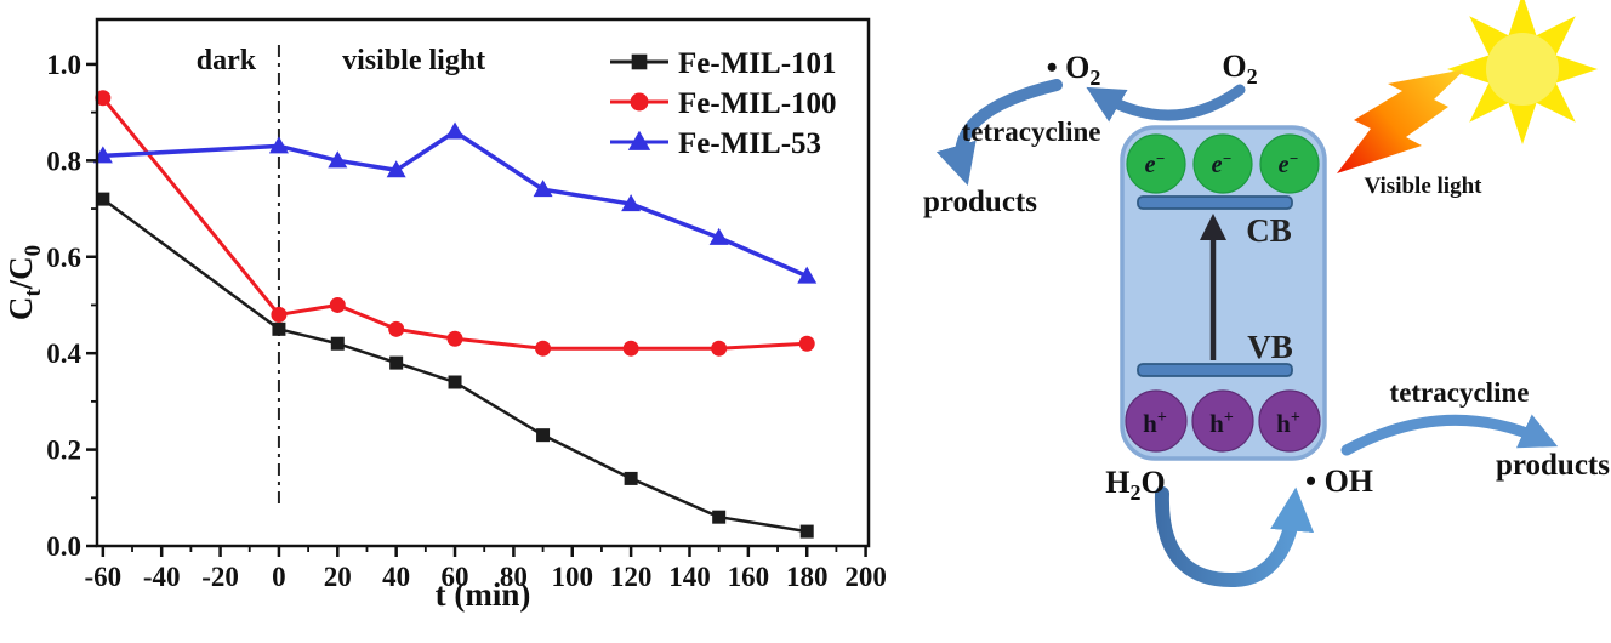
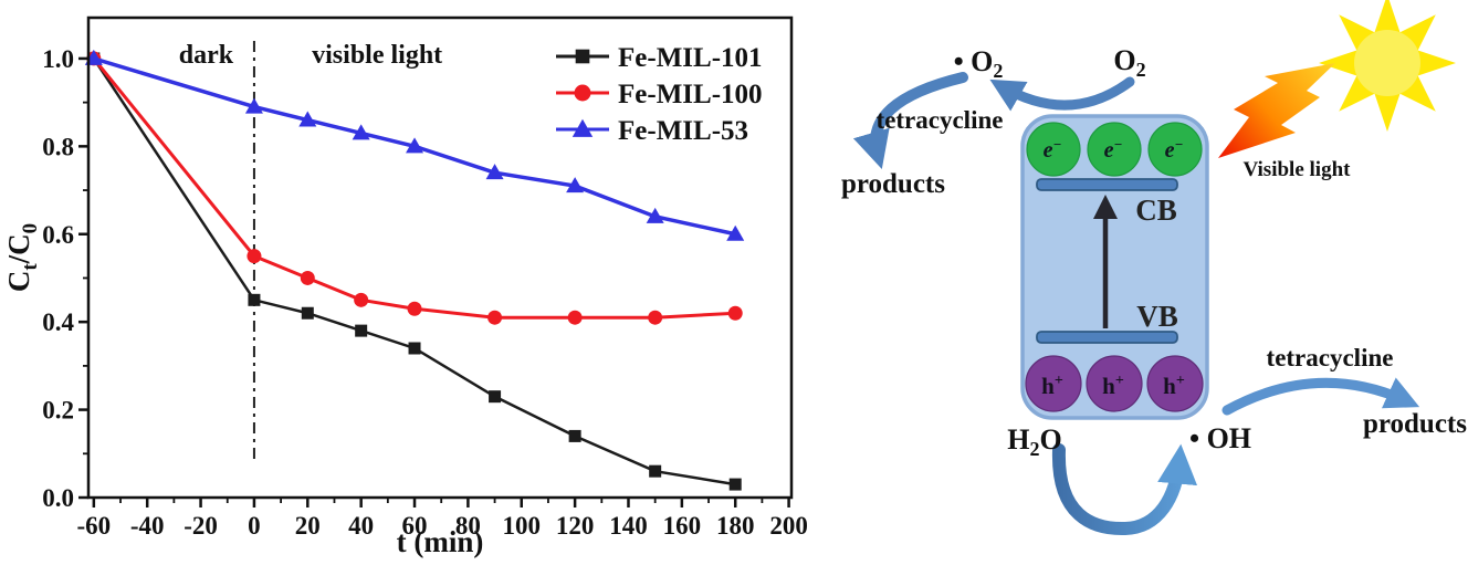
Fe-MIL-101/-60: 0.72 -> 1.00
Fe-MIL-100/-60: 0.93 -> 1.00
Fe-MIL-53/-60: 0.81 -> 1.00
Fe-MIL-100/0: 0.48 -> 0.55
Fe-MIL-53/0: 0.83 -> 0.89
Fe-MIL-53/20: 0.80 -> 0.86
Fe-MIL-53/40: 0.78 -> 0.83
Fe-MIL-53/60: 0.86 -> 0.80
Fe-MIL-53/180: 0.56 -> 0.60
